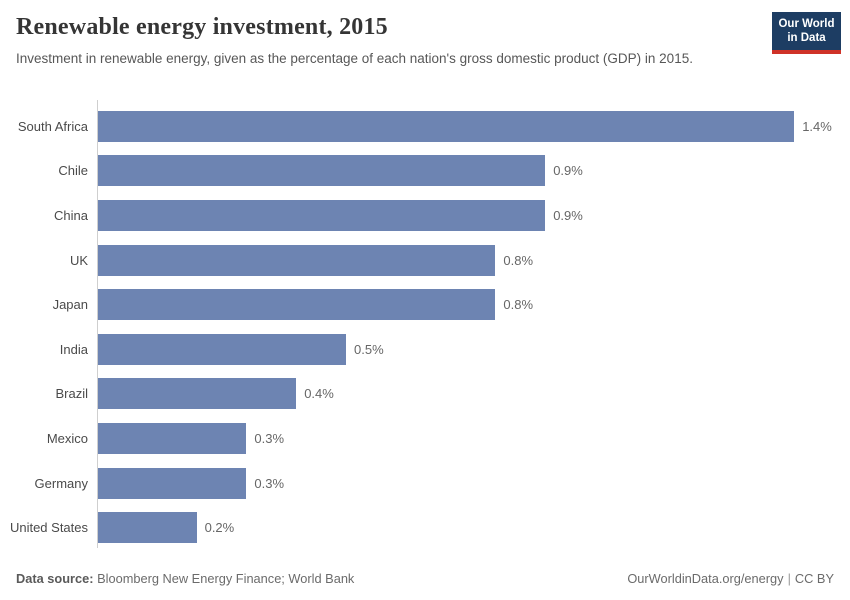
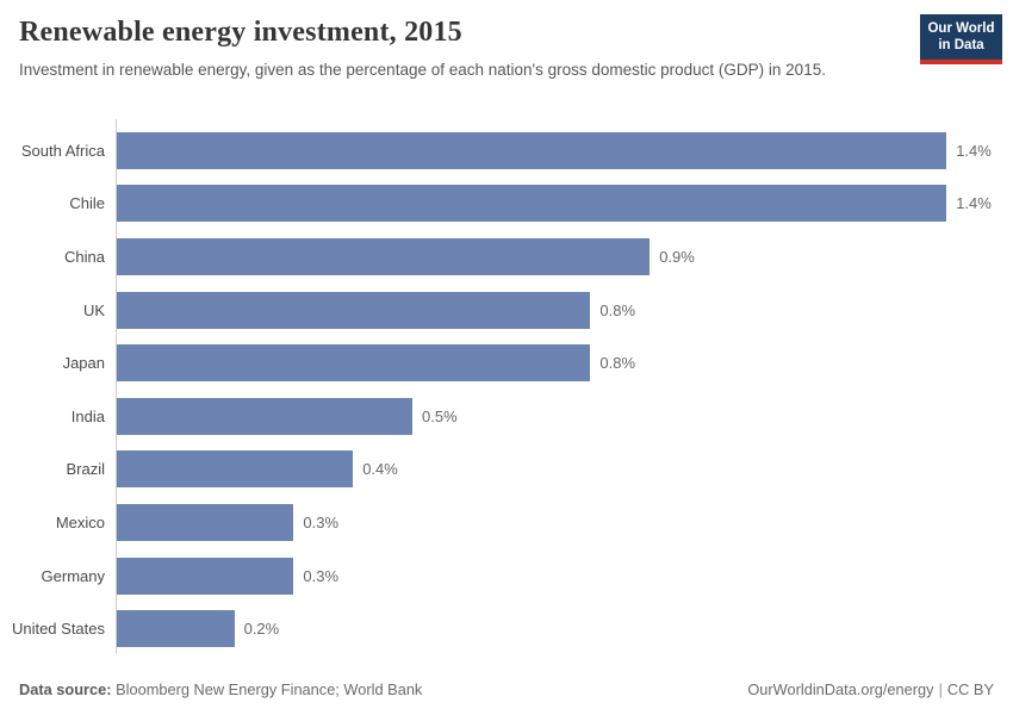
Chile: 0.9% -> 1.4%
